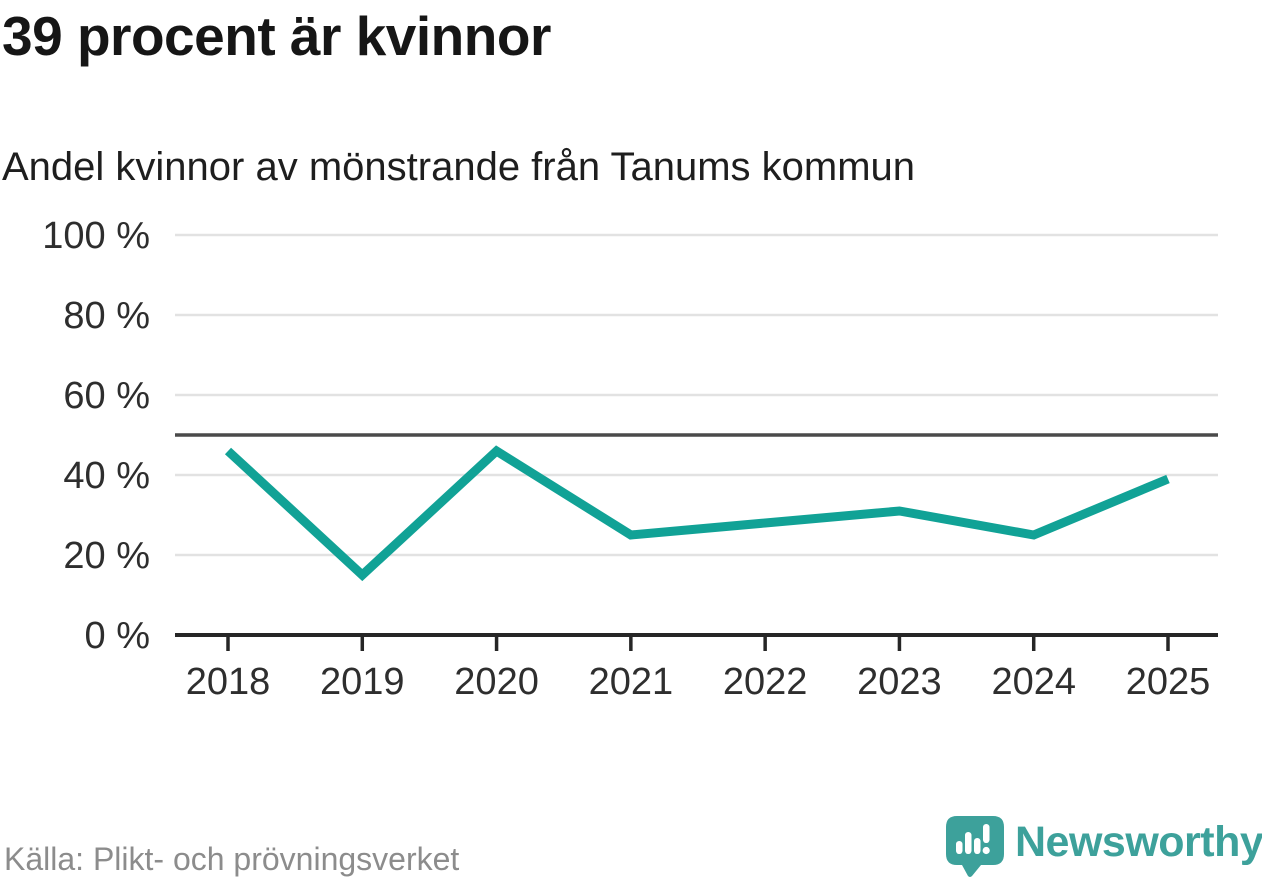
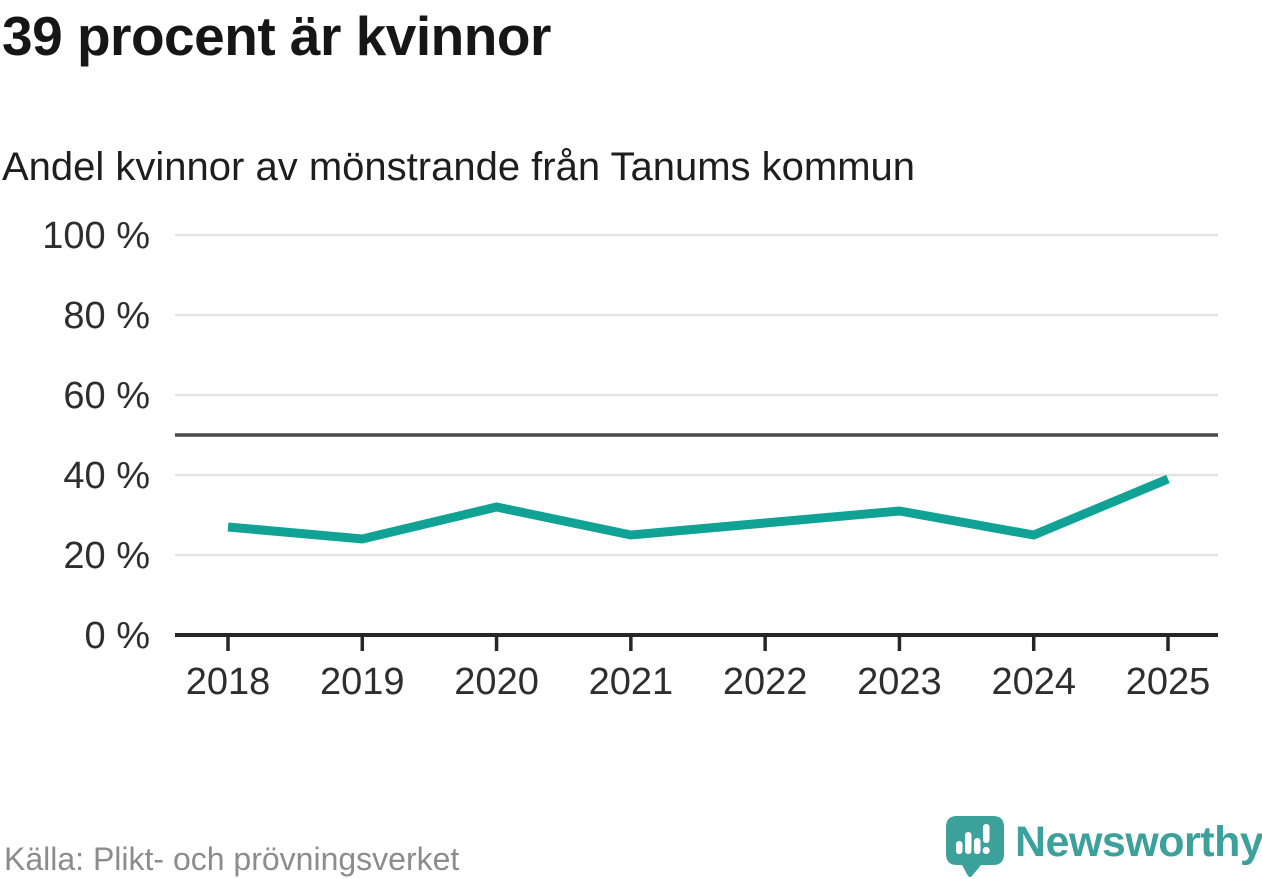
2018: 46% -> 27%
2019: 15% -> 24%
2020: 46% -> 32%
